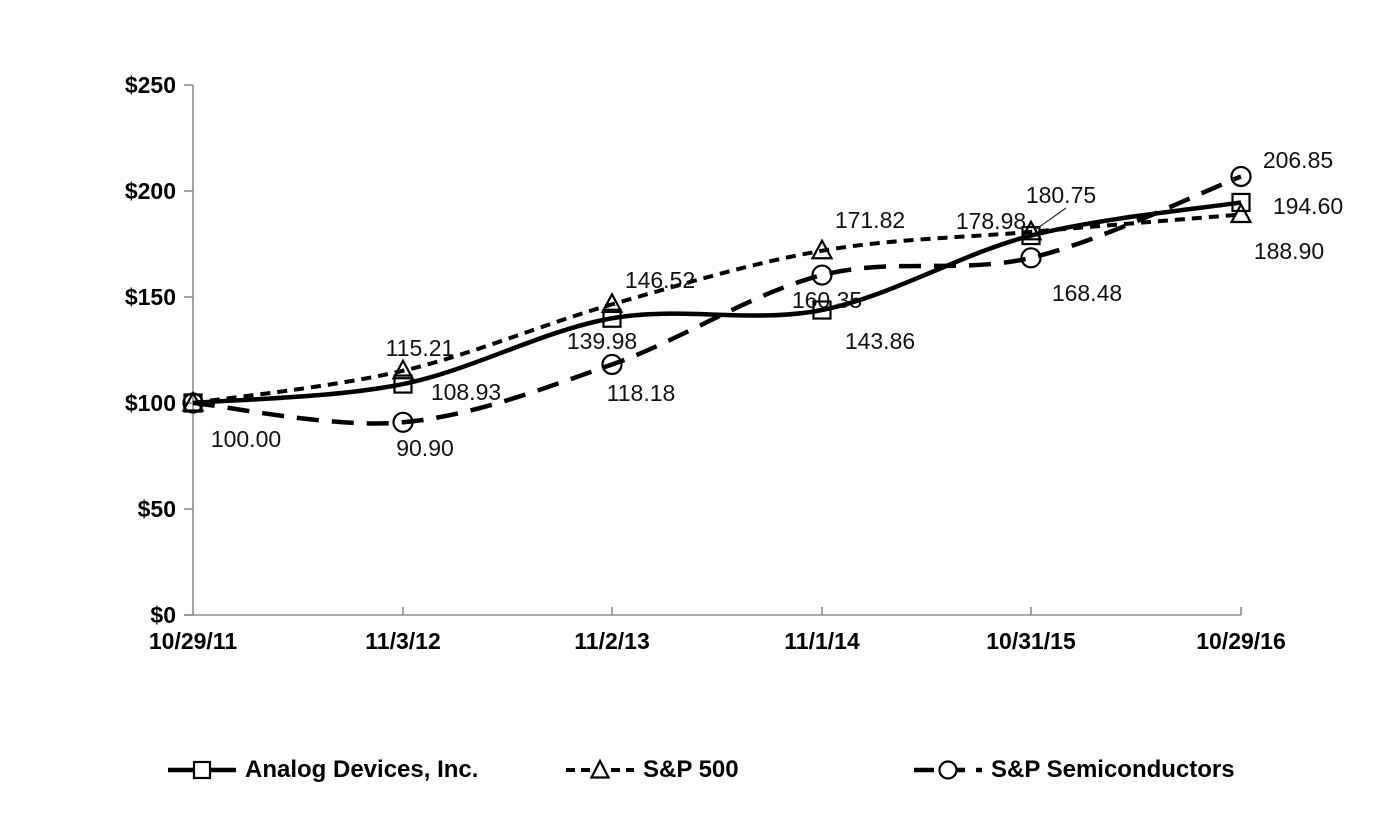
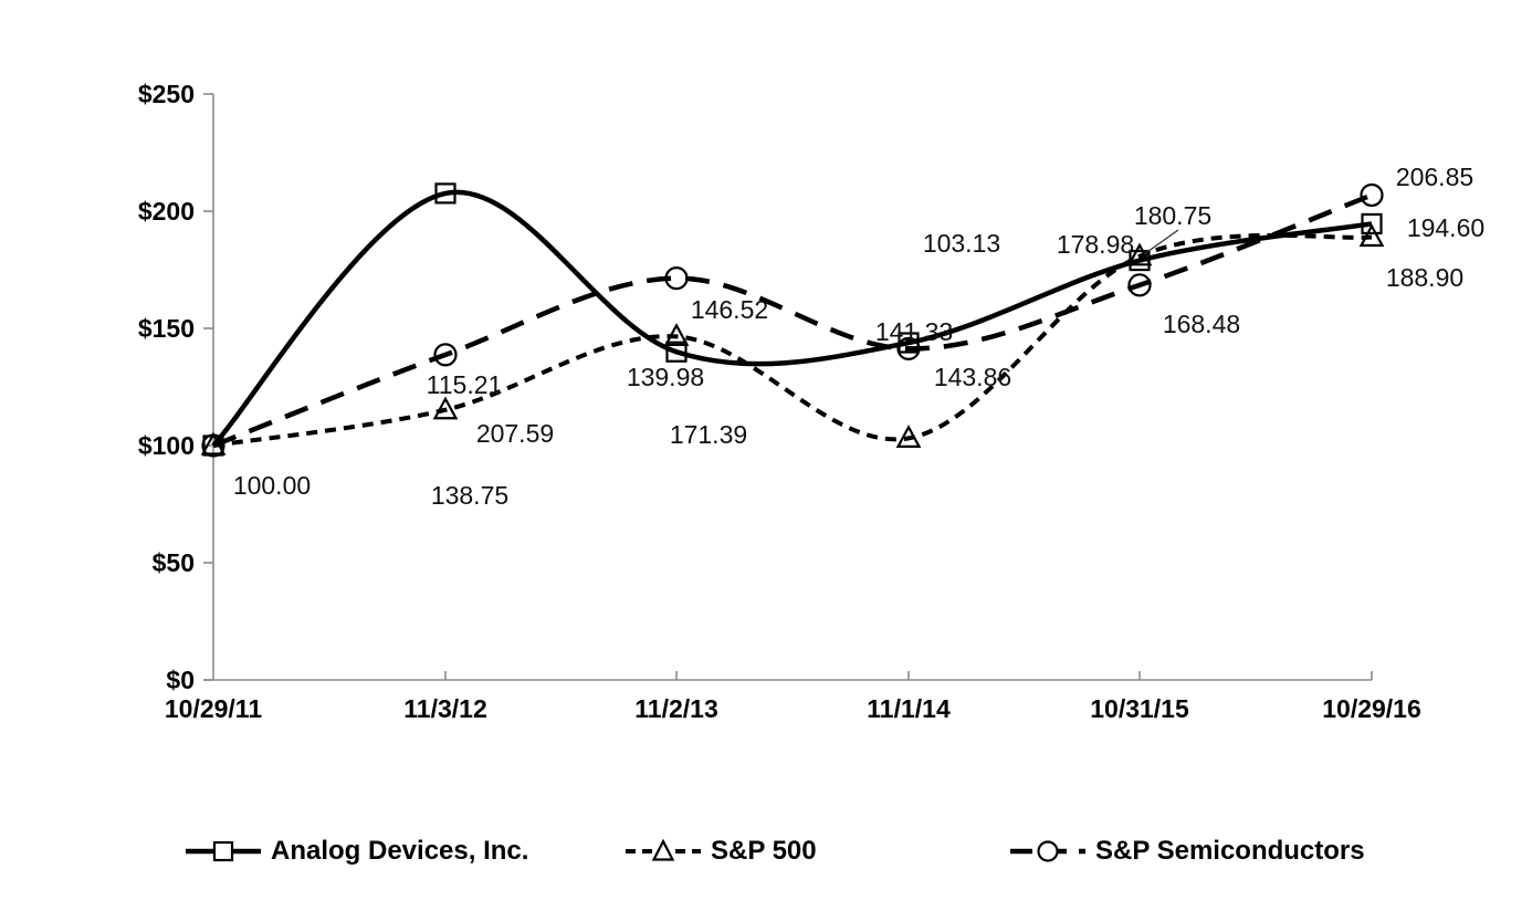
Analog Devices, Inc./11/3/12: 108.93 -> 207.59
S&P Semiconductors/11/3/12: 90.90 -> 138.75
S&P Semiconductors/11/2/13: 118.18 -> 171.39
S&P 500/11/1/14: 171.82 -> 103.13
S&P Semiconductors/11/1/14: 160.35 -> 141.33
